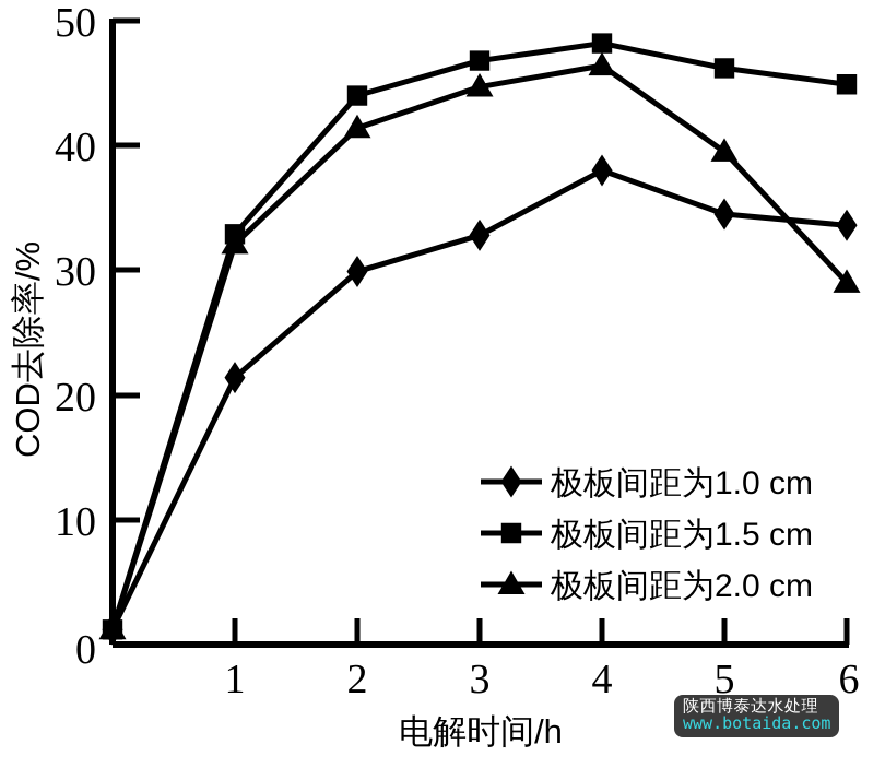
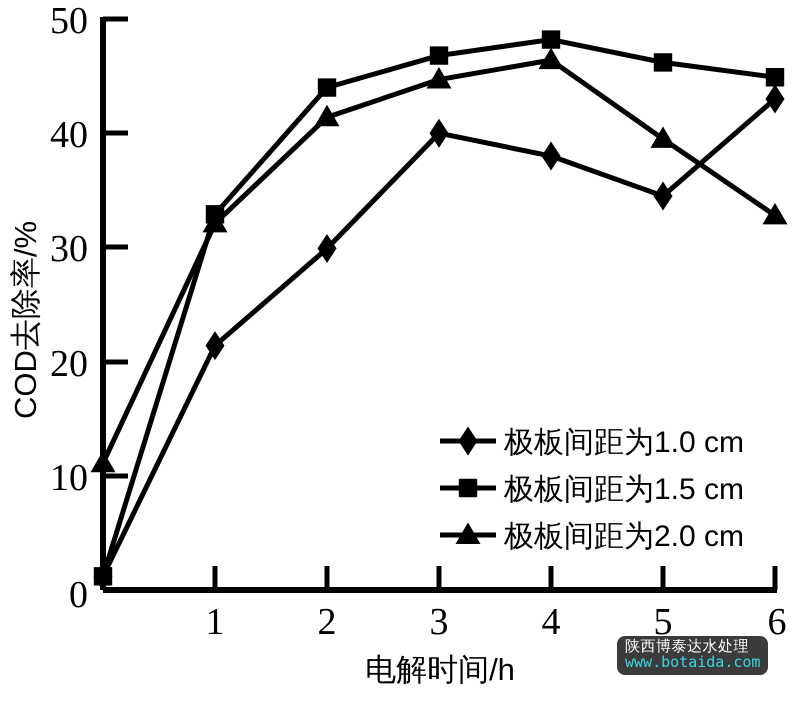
极板间距为2.0 cm/0: 1.2 -> 11.1
极板间距为1.0 cm/3: 32.8 -> 40.0
极板间距为1.0 cm/6: 33.6 -> 43.0
极板间距为2.0 cm/6: 29.0 -> 32.8
